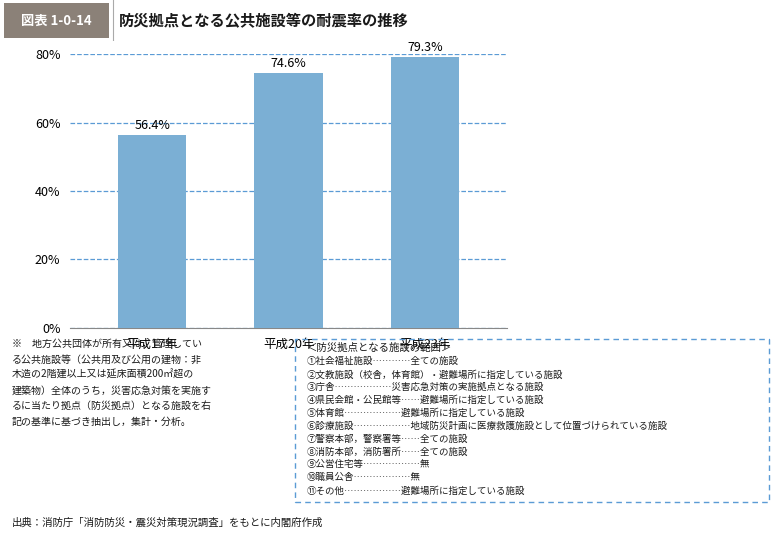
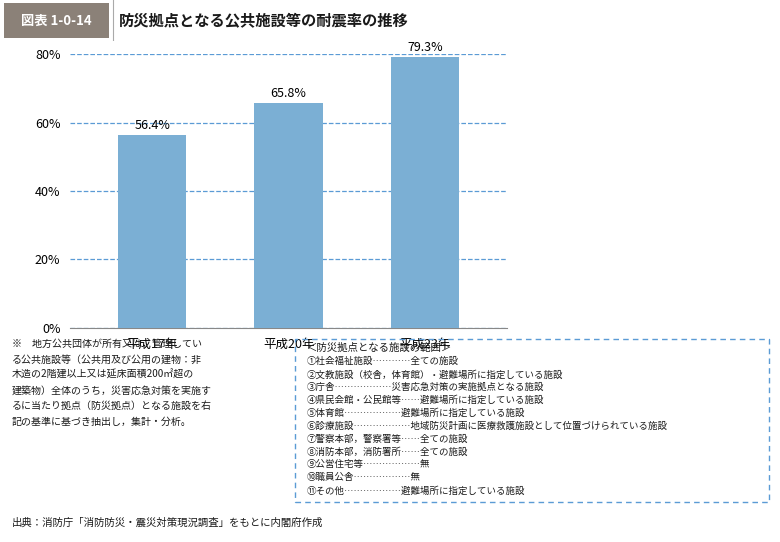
平成20年: 74.6% -> 65.8%
